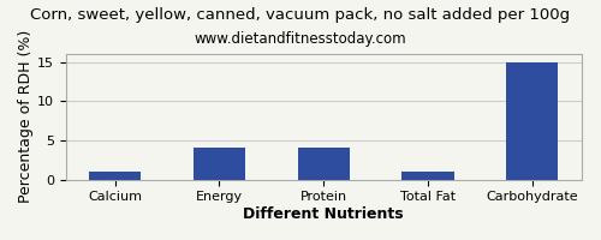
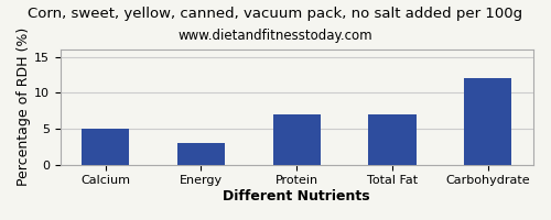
Calcium: 1 -> 5
Energy: 4 -> 3
Protein: 4 -> 7
Total Fat: 1 -> 7
Carbohydrate: 15 -> 12
